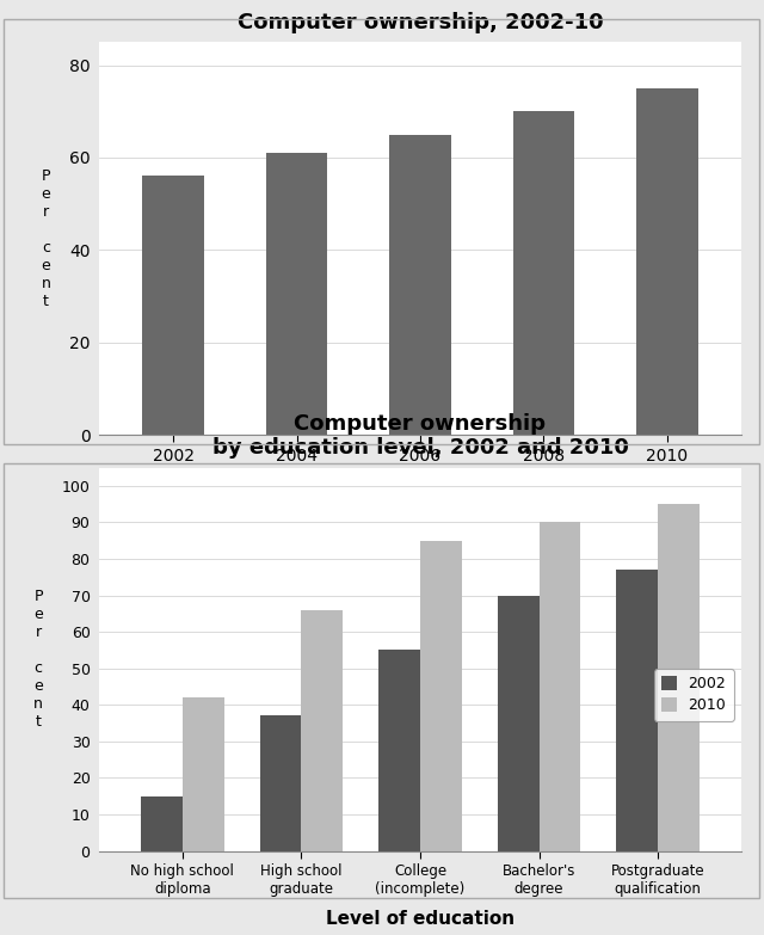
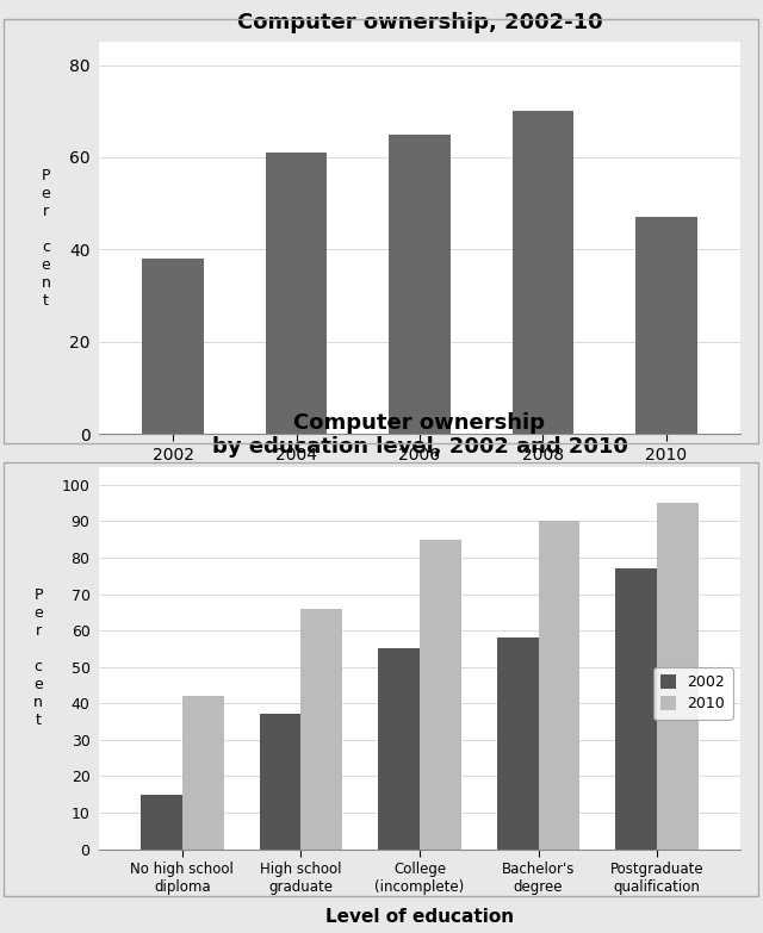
Computer ownership, 2002-10/2002: 56 -> 38
Computer ownership, 2002-10/2010: 75 -> 47
Computer ownership by education level, 2002 and 2010/2002/Bachelor's degree: 70 -> 58
